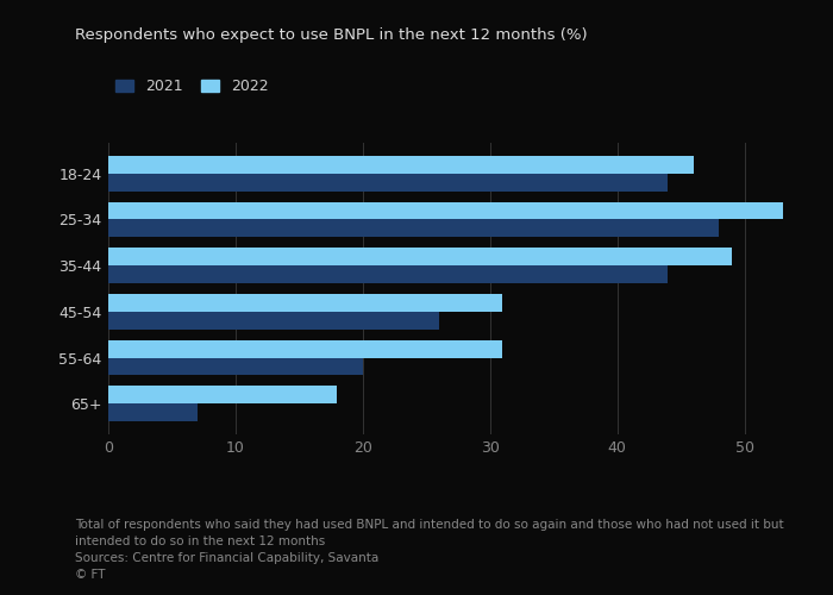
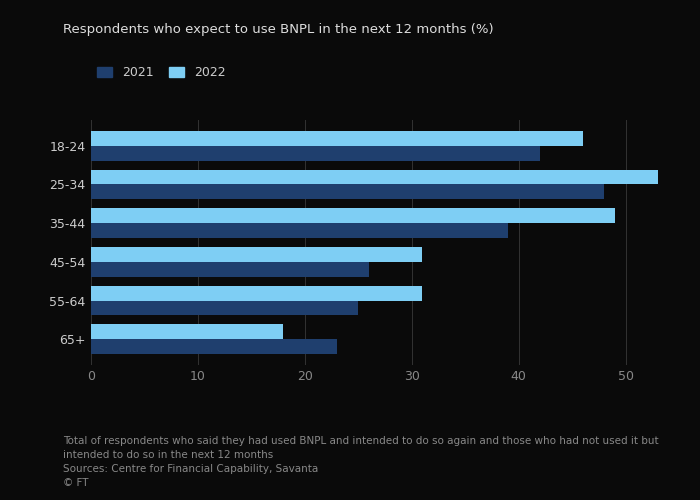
2021/18-24: 44 -> 42
2021/35-44: 44 -> 39
2021/55-64: 20 -> 25
2021/65+: 7 -> 23
